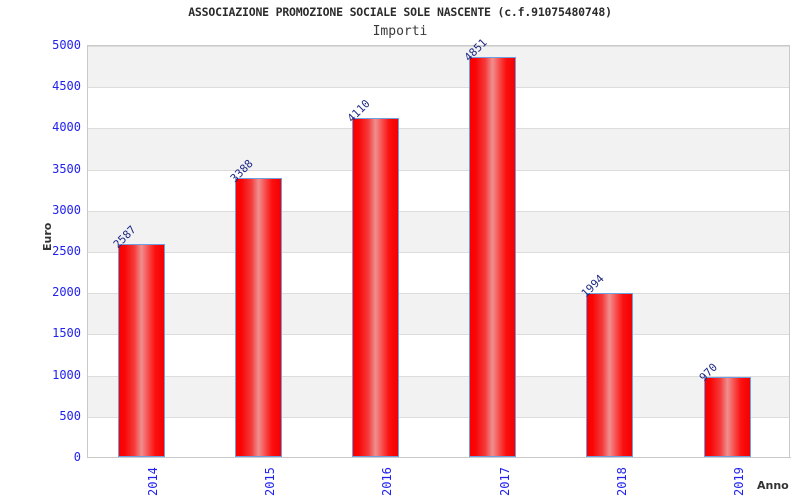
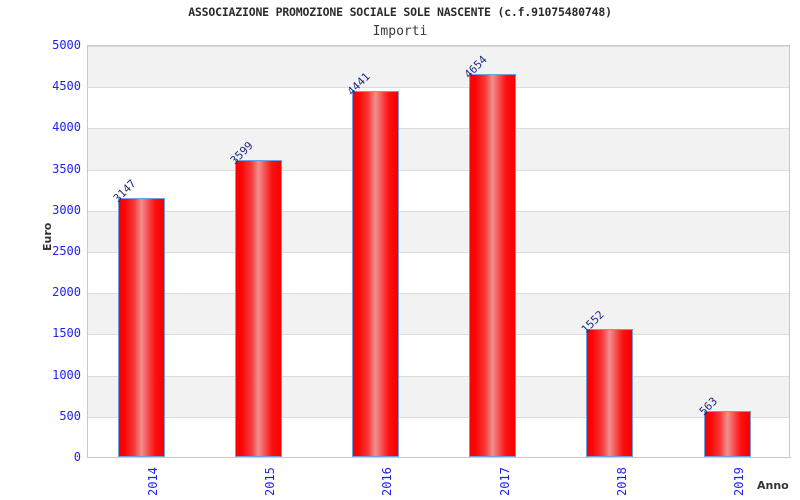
2014: 2587 -> 3147
2015: 3388 -> 3599
2016: 4110 -> 4441
2017: 4851 -> 4654
2018: 1994 -> 1552
2019: 970 -> 563
